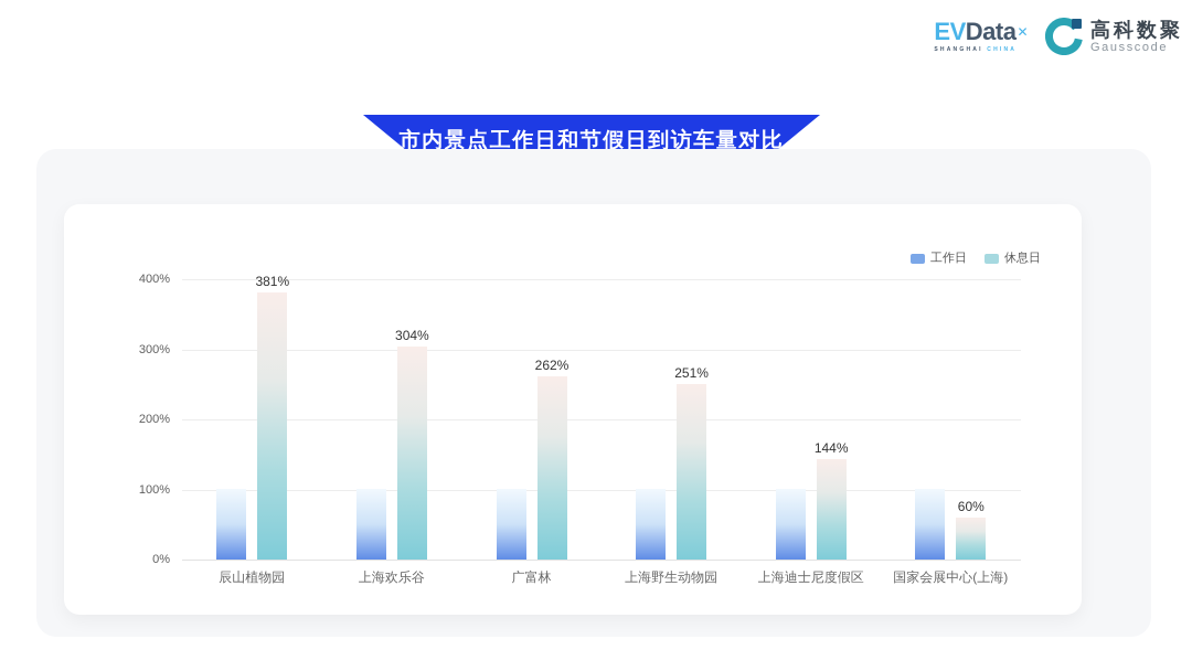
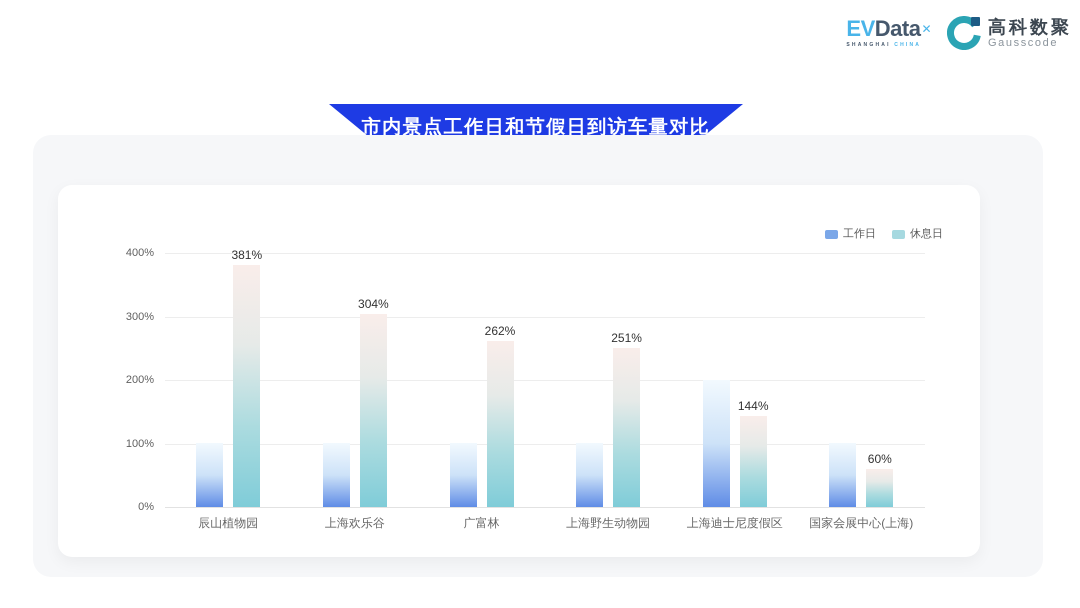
工作日/上海迪士尼度假区: 100% -> 200%
